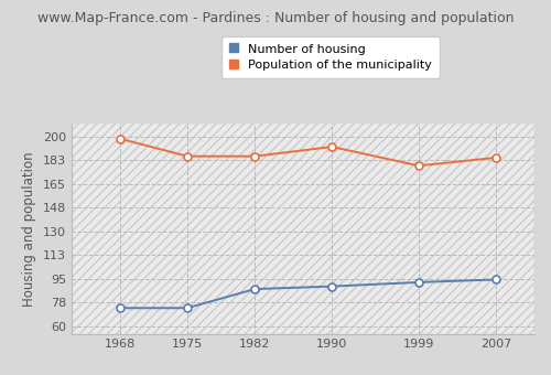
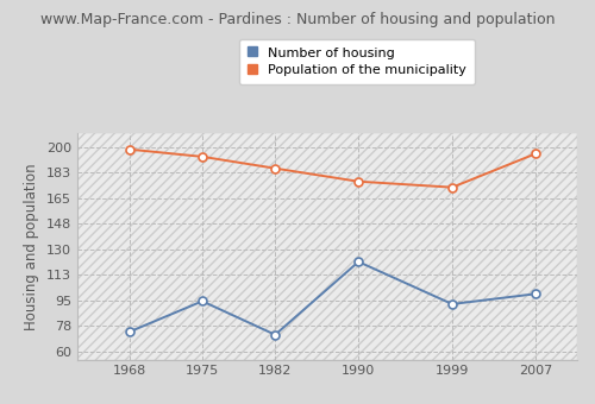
Number of housing/1975: 74 -> 95
Population of the municipality/1975: 186 -> 194
Number of housing/1982: 88 -> 72
Number of housing/1990: 90 -> 122
Population of the municipality/1990: 193 -> 177
Population of the municipality/1999: 179 -> 173
Number of housing/2007: 95 -> 100
Population of the municipality/2007: 185 -> 196
